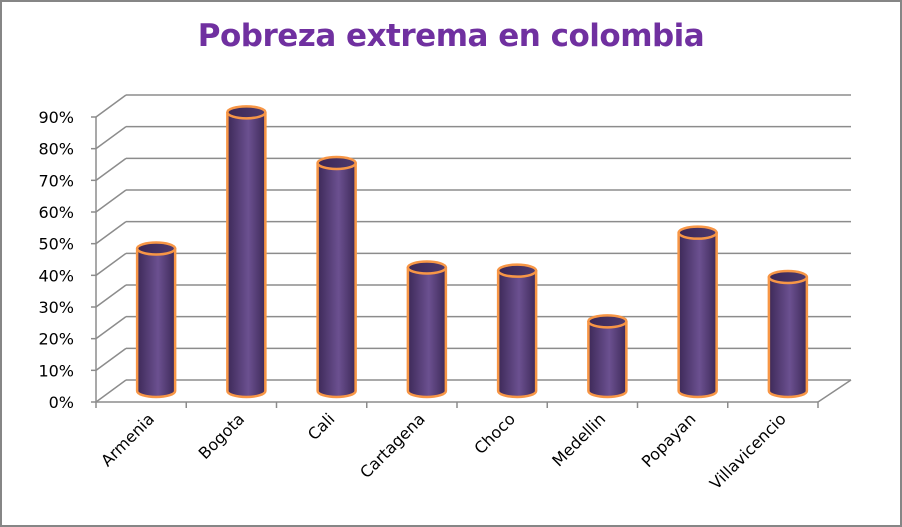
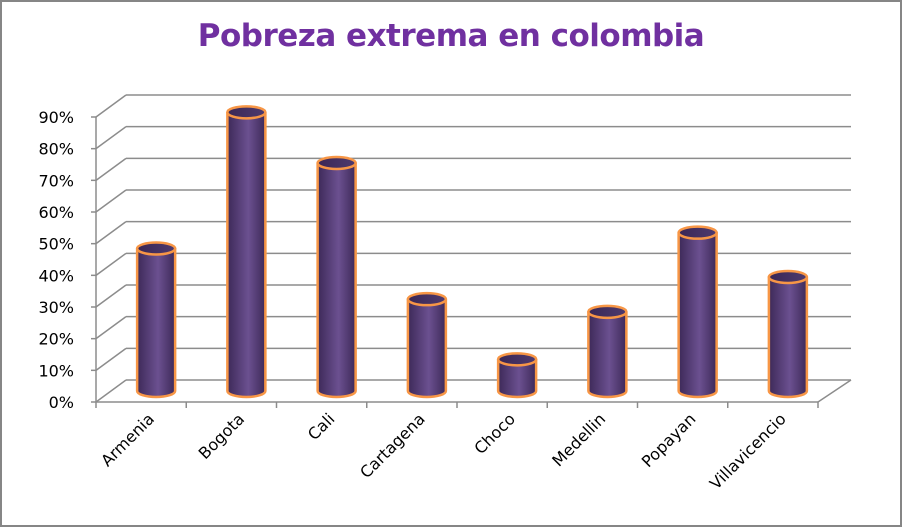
Cartagena: 39% -> 29%
Choco: 38% -> 10%
Medellin: 22% -> 25%
